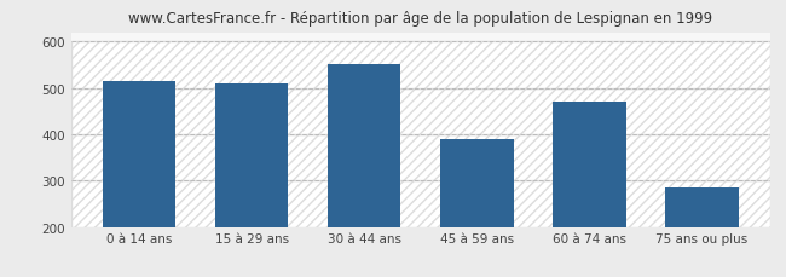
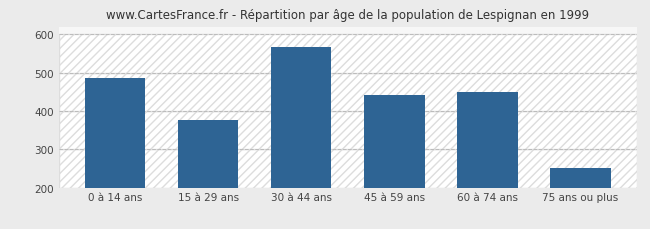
0 à 14 ans: 515 -> 487
15 à 29 ans: 510 -> 377
30 à 44 ans: 550 -> 568
45 à 59 ans: 390 -> 441
60 à 74 ans: 470 -> 449
75 ans ou plus: 285 -> 251
